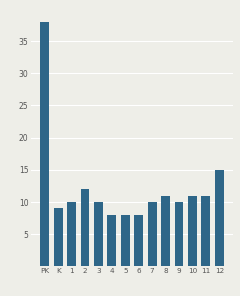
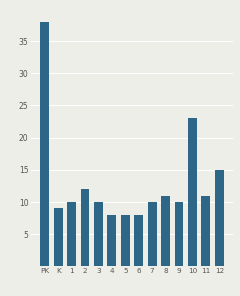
10: 11 -> 23
